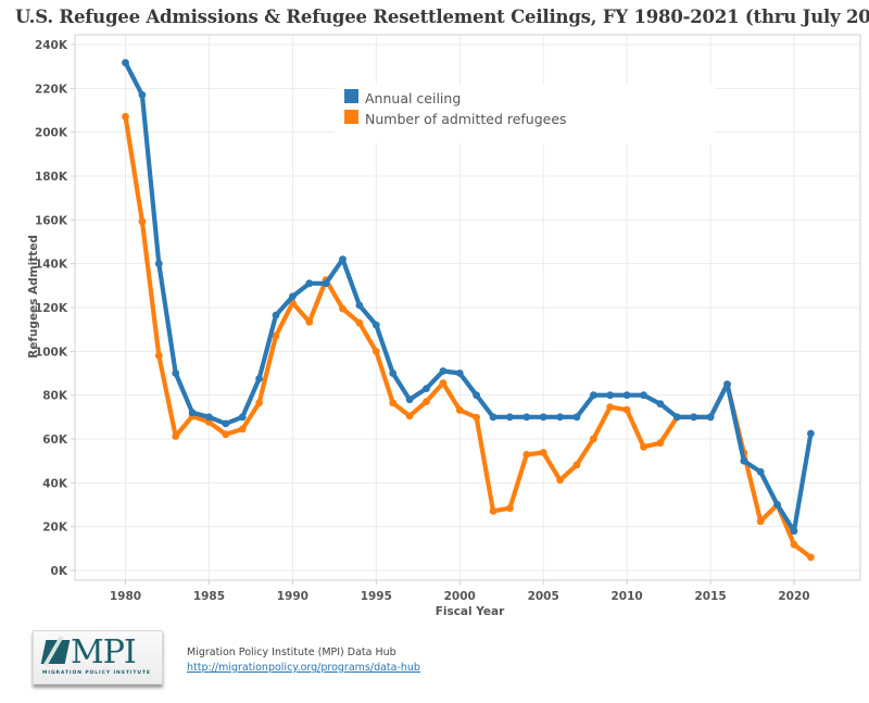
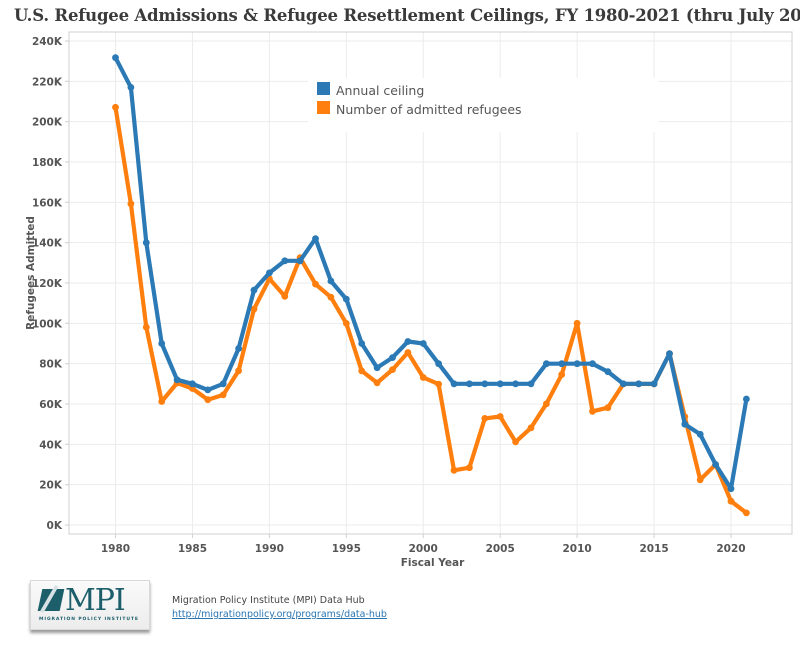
Number of admitted refugees/2010: 73K -> 100K
